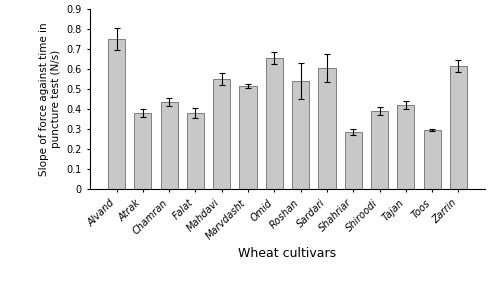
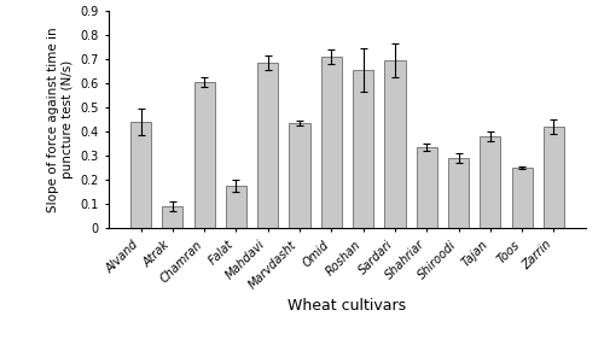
Alvand: 0.750 -> 0.440
Atrak: 0.380 -> 0.090
Chamran: 0.435 -> 0.605
Falat: 0.380 -> 0.175
Mahdavi: 0.550 -> 0.685
Marvdasht: 0.515 -> 0.435
Omid: 0.655 -> 0.710
Roshan: 0.540 -> 0.655
Sardari: 0.605 -> 0.695
Shahriar: 0.285 -> 0.335
Shiroodi: 0.390 -> 0.290
Tajan: 0.420 -> 0.380
Toos: 0.295 -> 0.250
Zarrin: 0.615 -> 0.420
